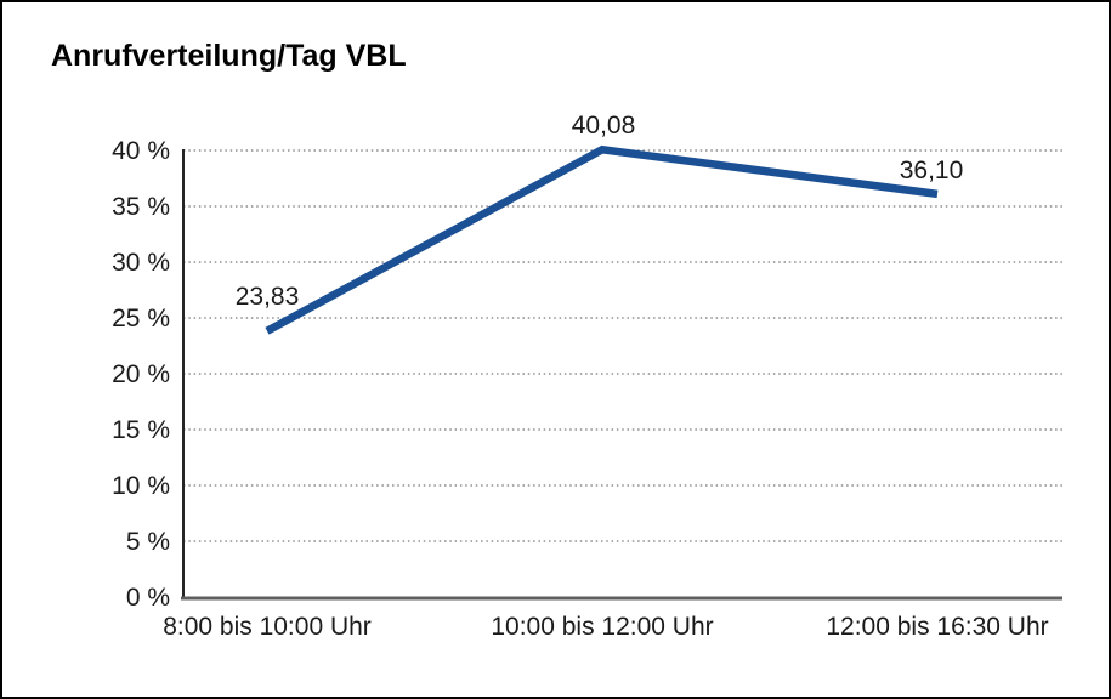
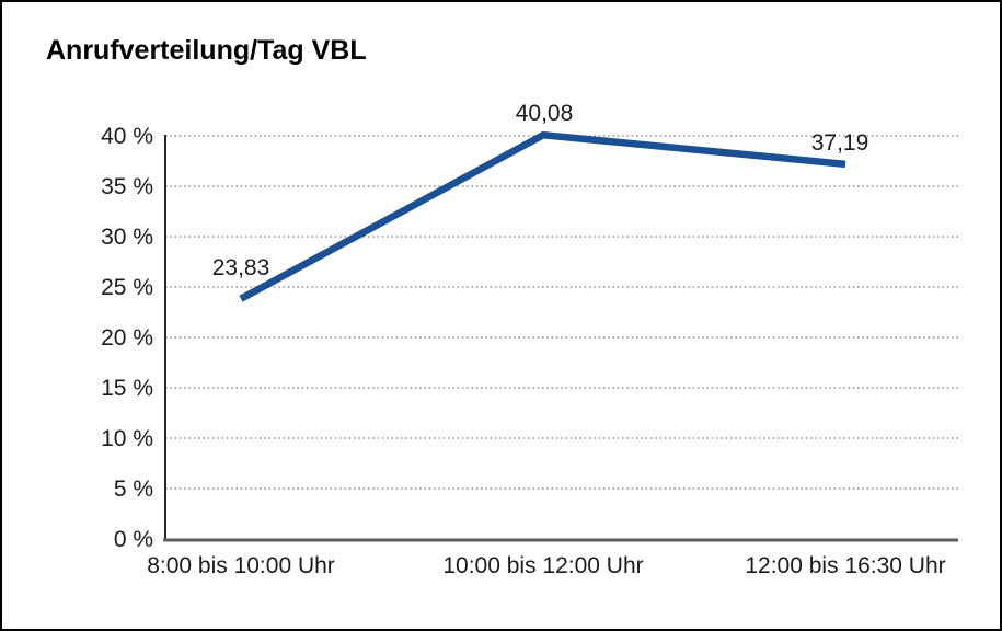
12:00 bis 16:30 Uhr: 36,10 -> 37,19
